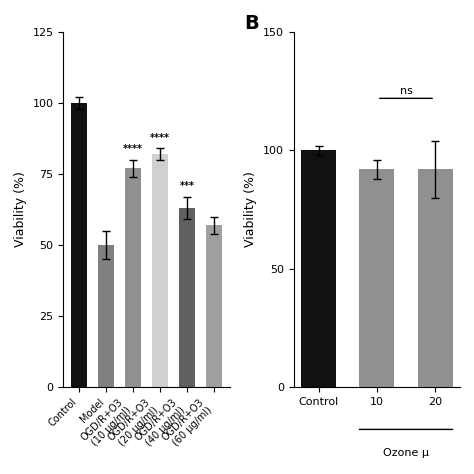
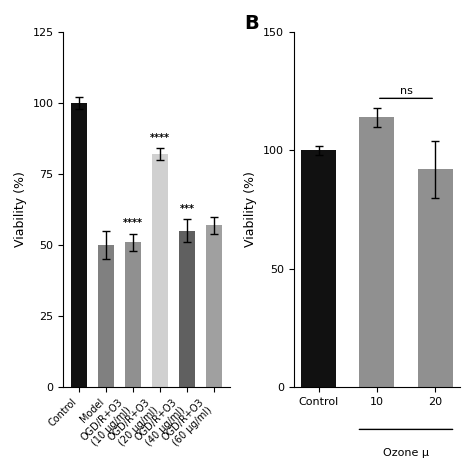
OGD/R+O3 (10 μg/ml): 77 -> 51
OGD/R+O3 (40 μg/ml): 63 -> 55
10: 92 -> 114
